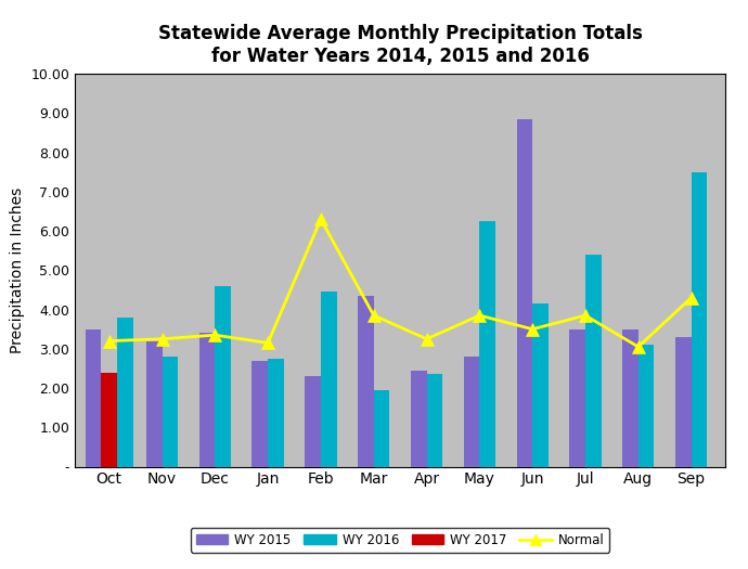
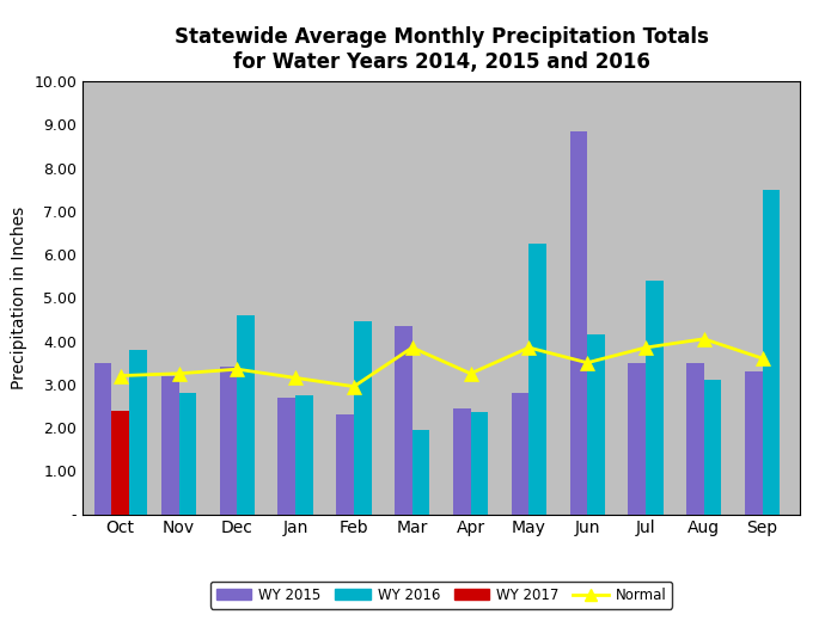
Normal/Feb: 6.30 -> 2.95
Normal/Aug: 3.05 -> 4.05
Normal/Sep: 4.30 -> 3.60
